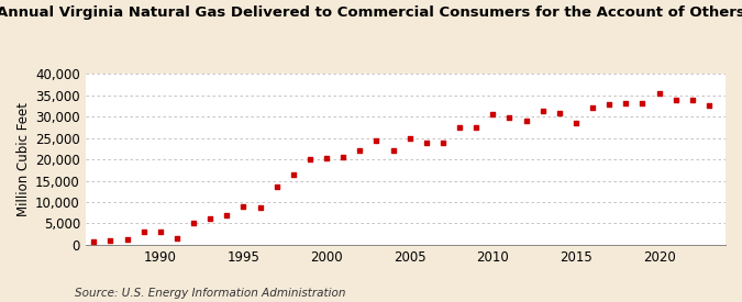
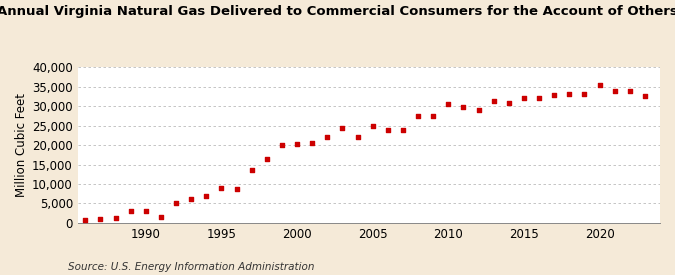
2015: 28,500 -> 32,000
